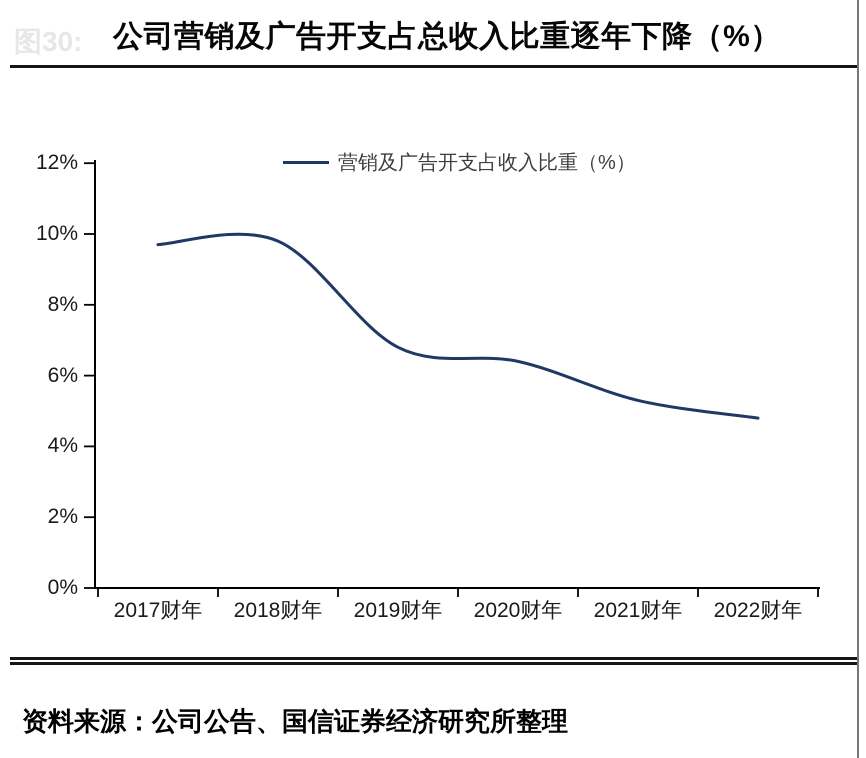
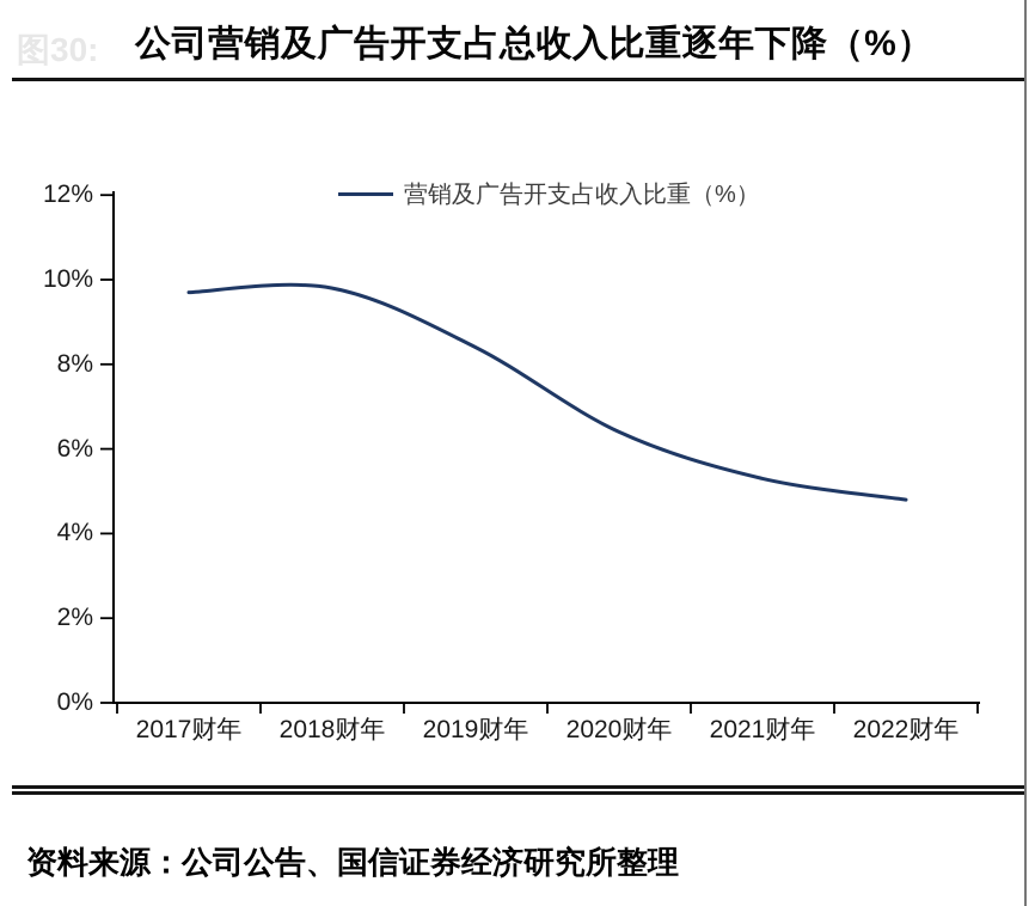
2019财年: 6.8% -> 8.4%
